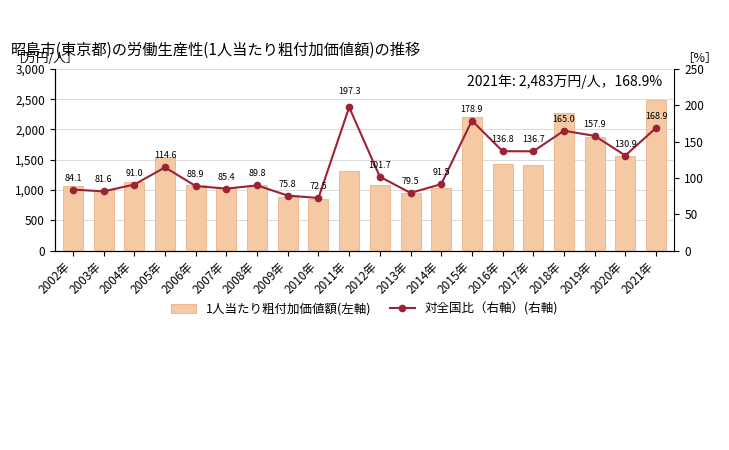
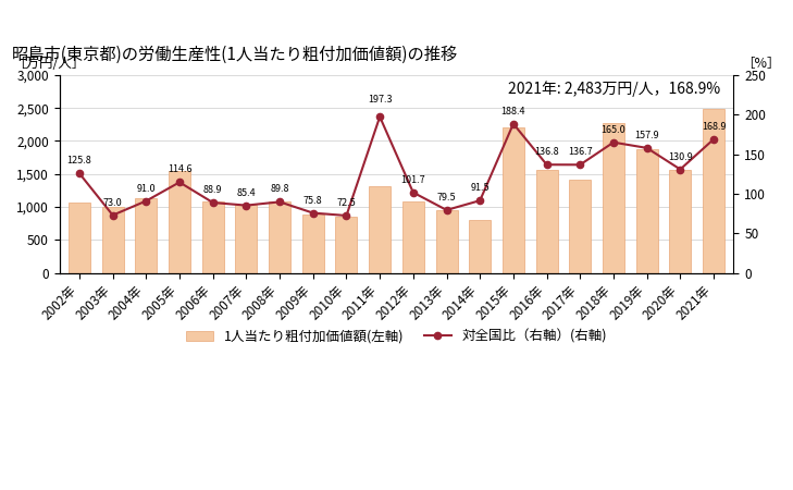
対全国比（右軸）(右軸)/2002年: 84.1 -> 125.8
対全国比（右軸）(右軸)/2003年: 81.6 -> 73.0
1人当たり粗付加価値額(左軸)/2014年: 1,040 -> 800
対全国比（右軸）(右軸)/2015年: 178.9 -> 188.4
1人当たり粗付加価値額(左軸)/2016年: 1,430 -> 1,560
